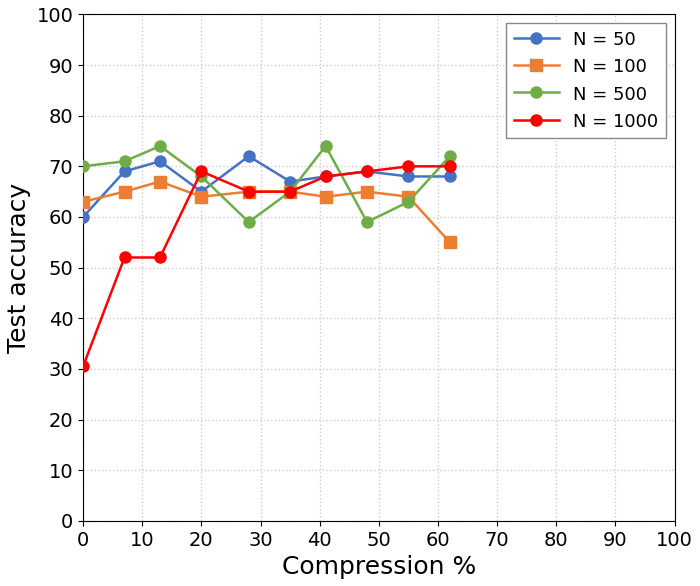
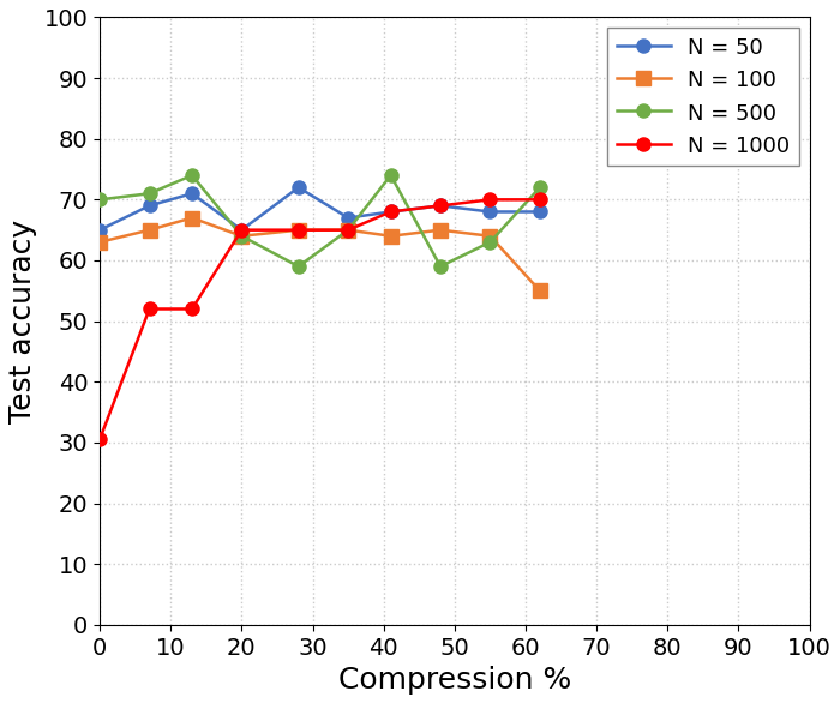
N = 50/0: 60 -> 65
N = 500/20: 68 -> 64
N = 1000/20: 69.0 -> 65.0
